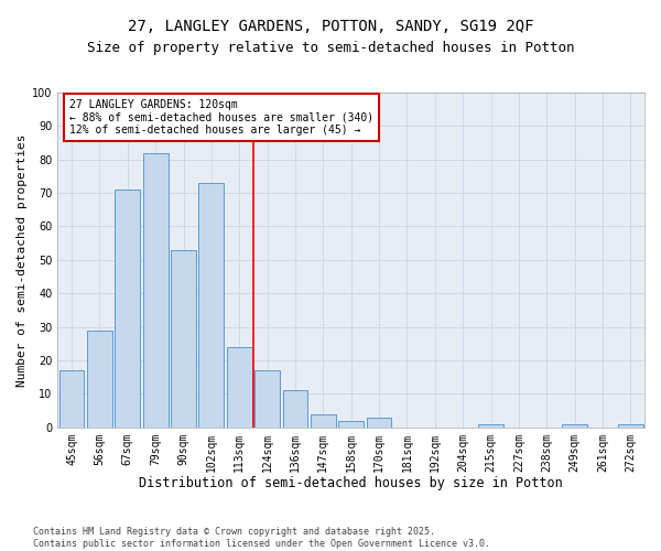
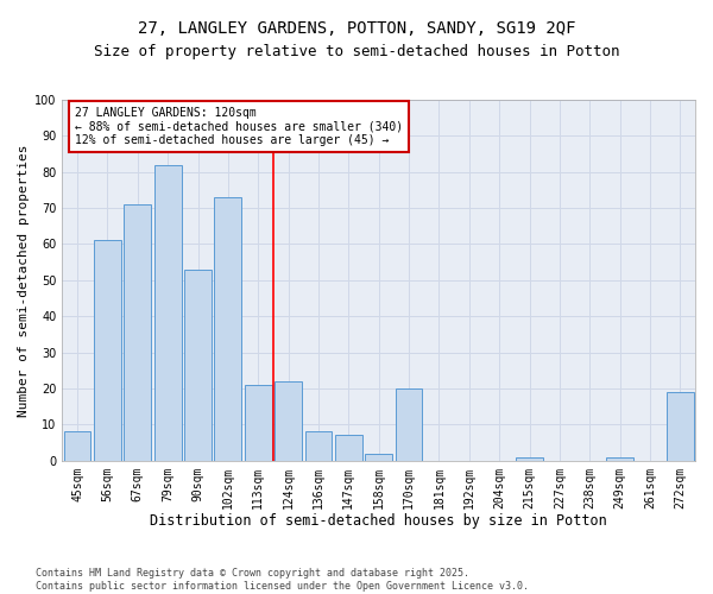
45sqm: 17 -> 8
56sqm: 29 -> 61
113sqm: 24 -> 21
124sqm: 17 -> 22
136sqm: 11 -> 8
147sqm: 4 -> 7
170sqm: 3 -> 20
272sqm: 1 -> 19
